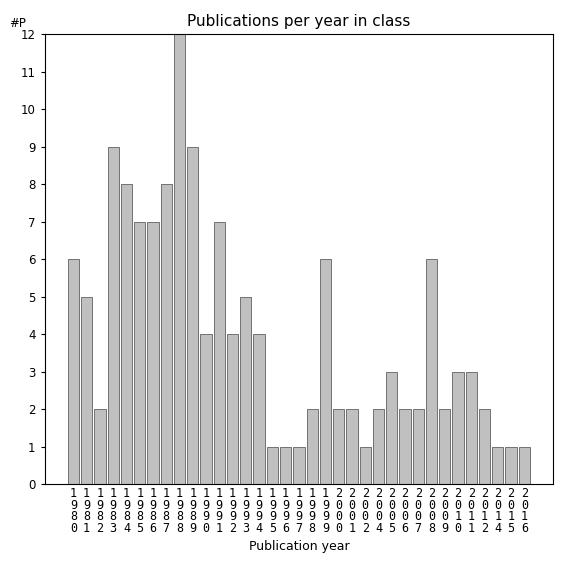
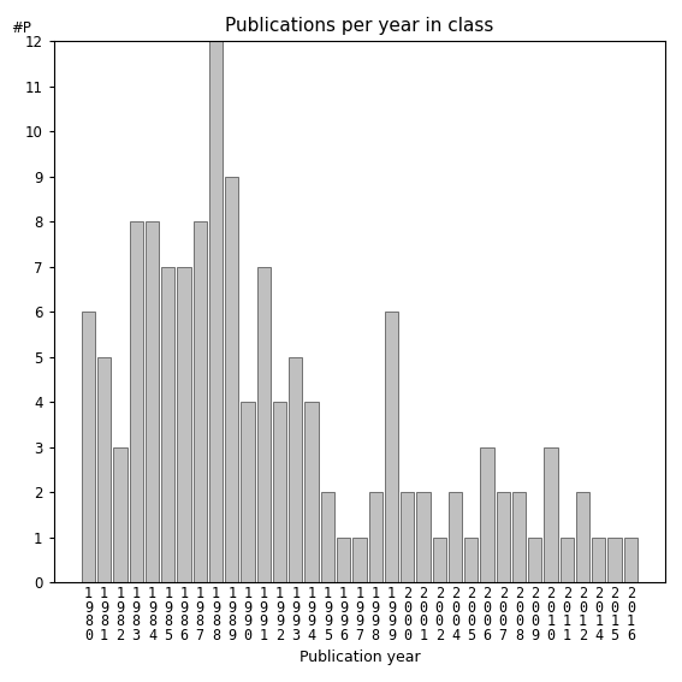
1 9 8 2: 2 -> 3
1 9 8 3: 9 -> 8
1 9 9 5: 1 -> 2
2 0 0 5: 3 -> 1
2 0 0 6: 2 -> 3
2 0 0 8: 6 -> 2
2 0 0 9: 2 -> 1
2 0 1 1: 3 -> 1
